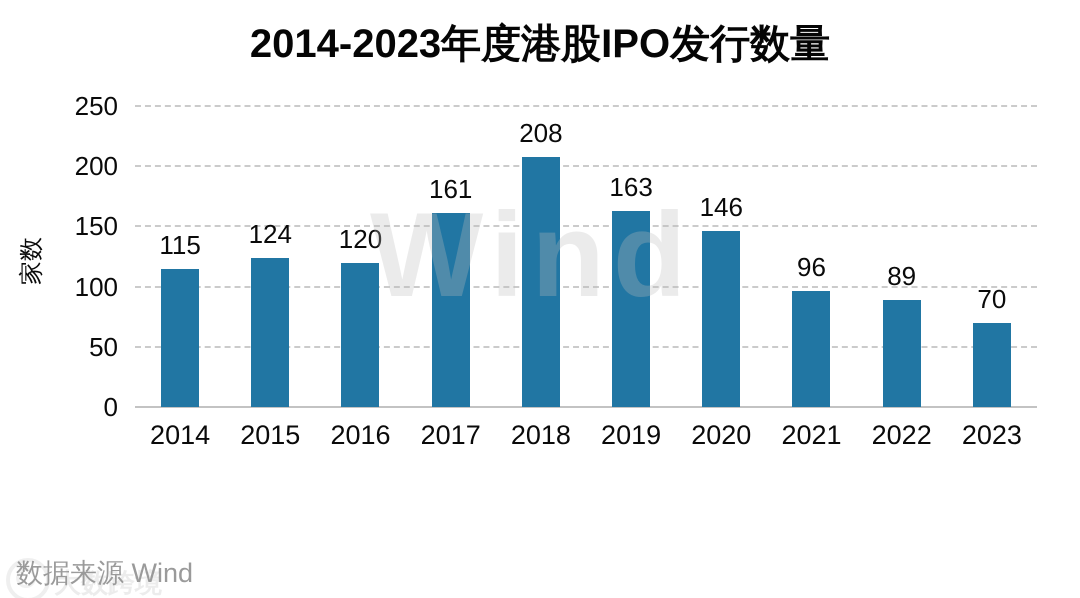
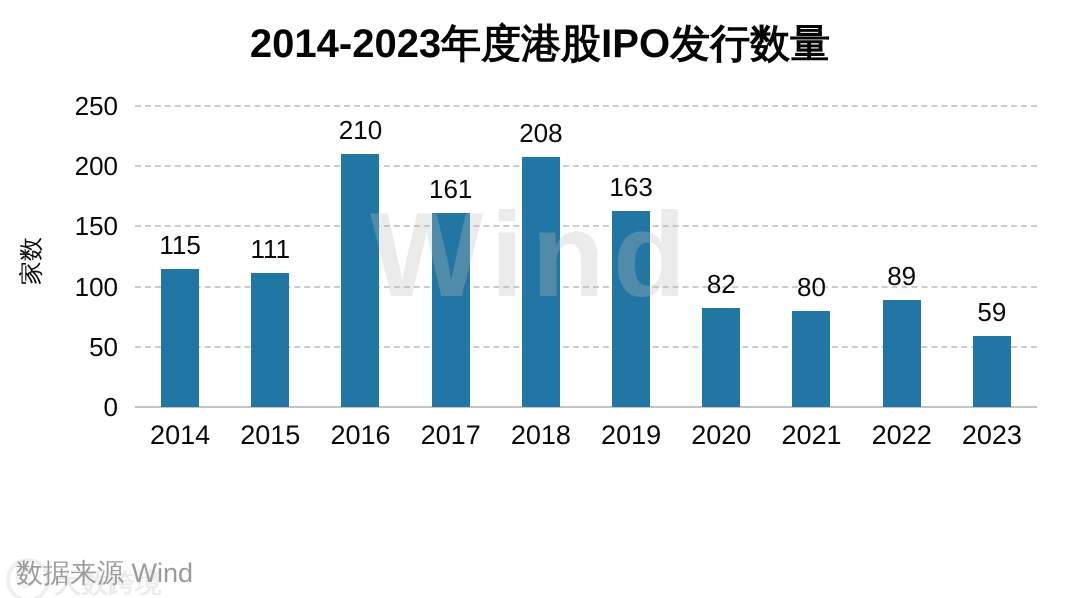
2015: 124 -> 111
2016: 120 -> 210
2020: 146 -> 82
2021: 96 -> 80
2023: 70 -> 59
